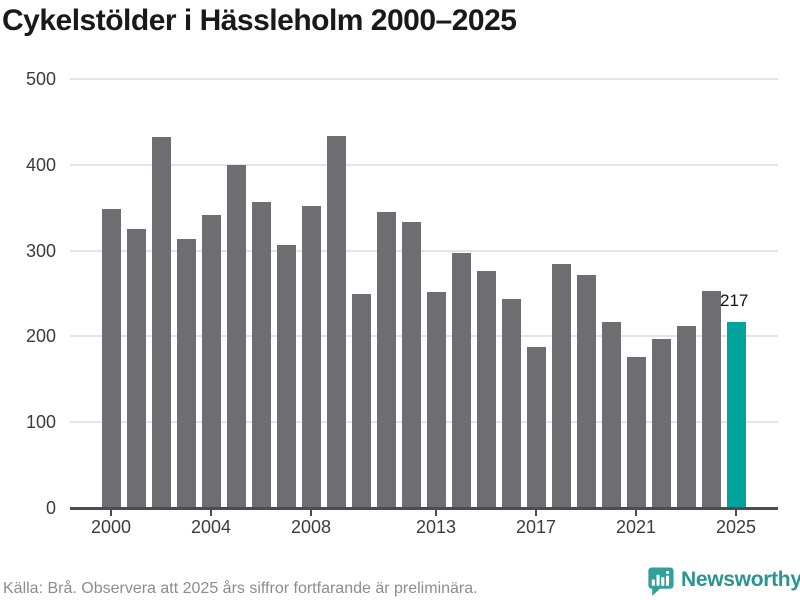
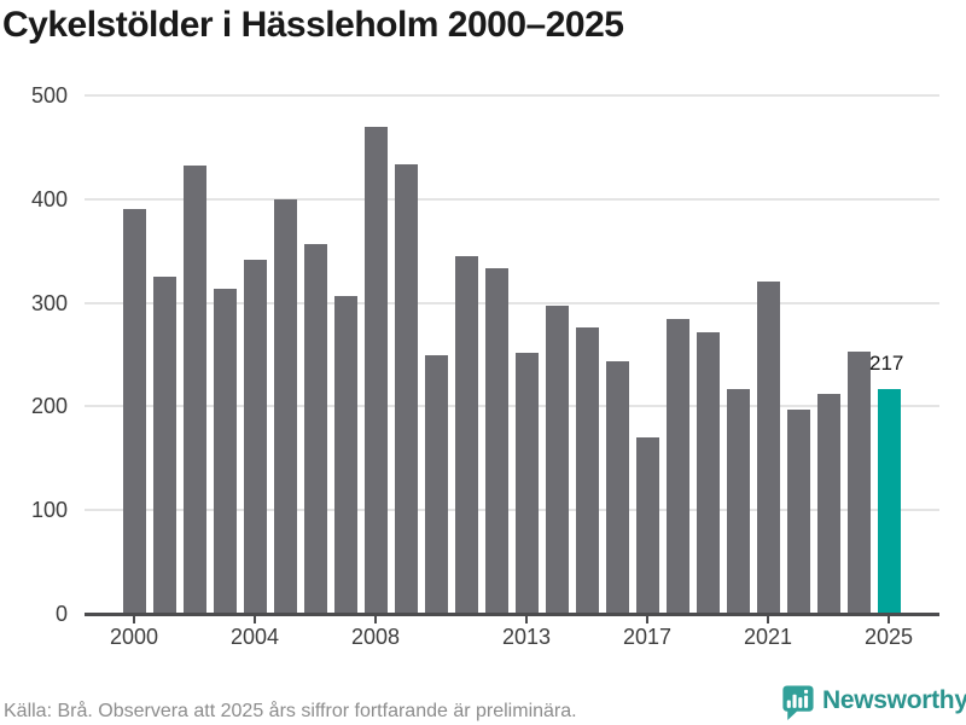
2000: 350 -> 390
2008: 350 -> 470
2017: 190 -> 170
2021: 180 -> 320
